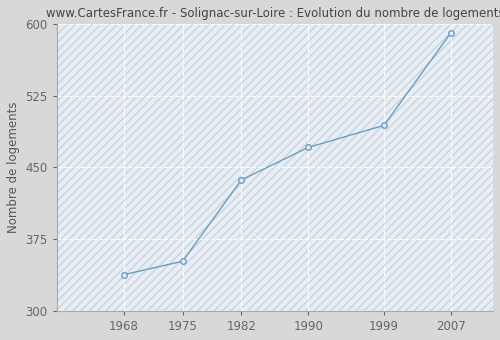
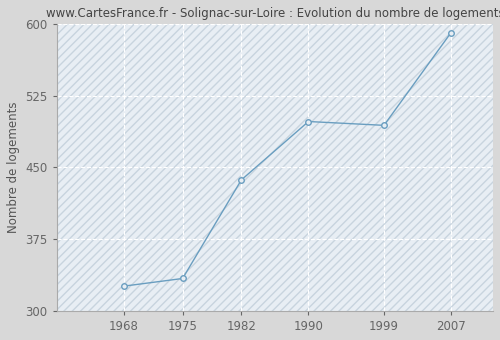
1968: 338 -> 326
1975: 352 -> 334
1990: 471 -> 498
